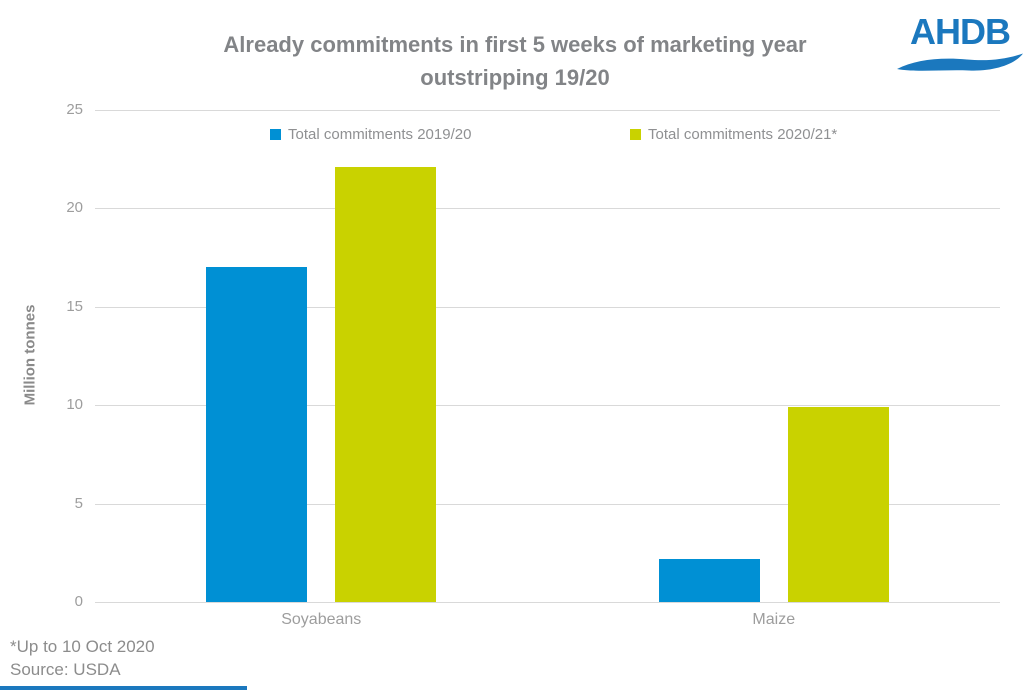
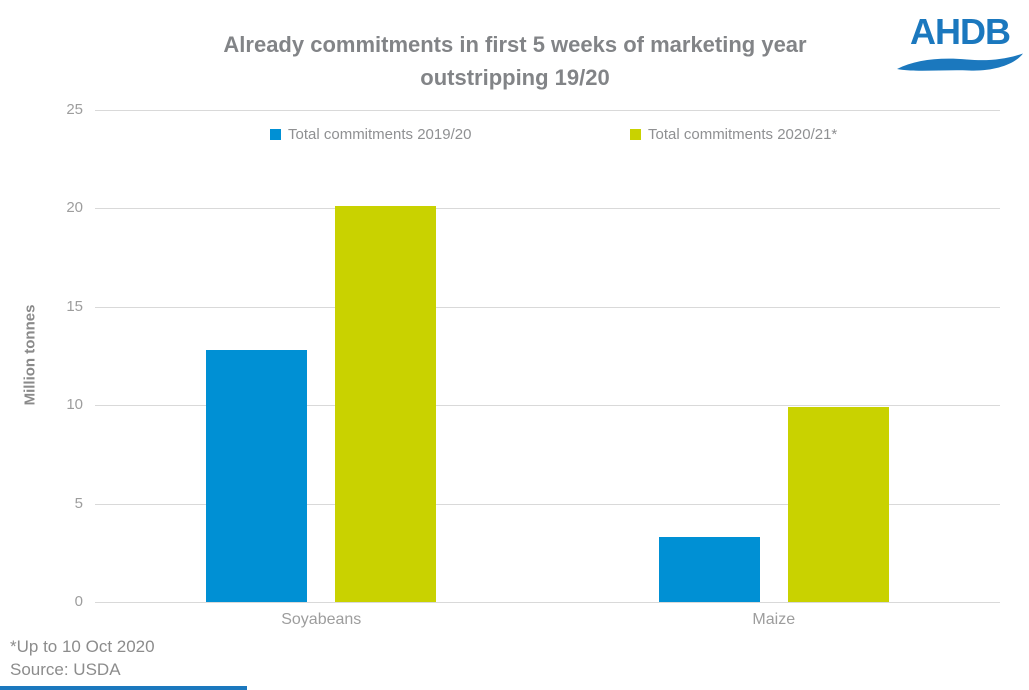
Total commitments 2019/20/Soyabeans: 17.0 -> 12.8
Total commitments 2020/21*/Soyabeans: 22.1 -> 20.1
Total commitments 2019/20/Maize: 2.2 -> 3.3
